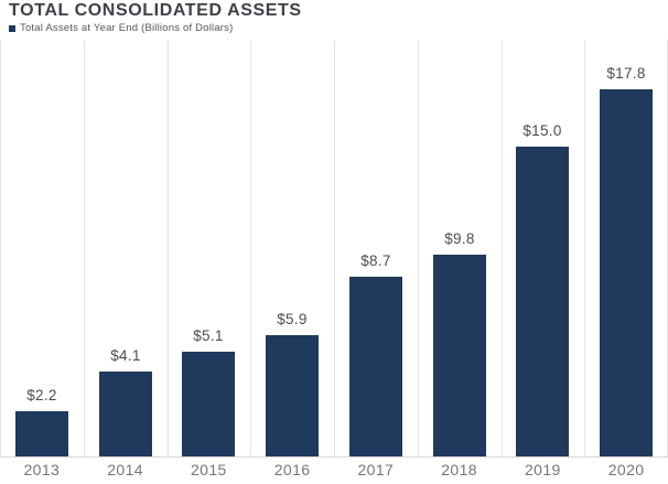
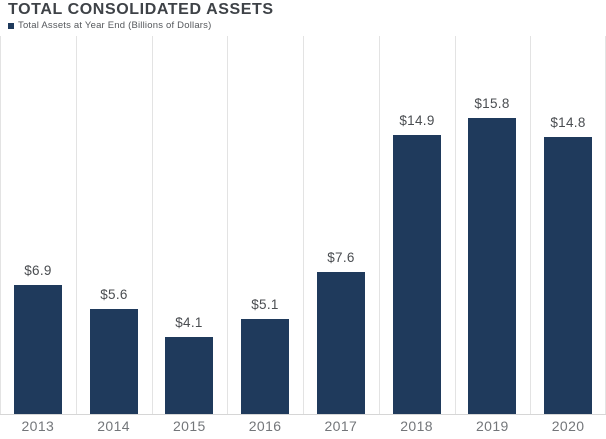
2013: $2.2 -> $6.9
2014: $4.1 -> $5.6
2015: $5.1 -> $4.1
2016: $5.9 -> $5.1
2017: $8.7 -> $7.6
2018: $9.8 -> $14.9
2019: $15.0 -> $15.8
2020: $17.8 -> $14.8
